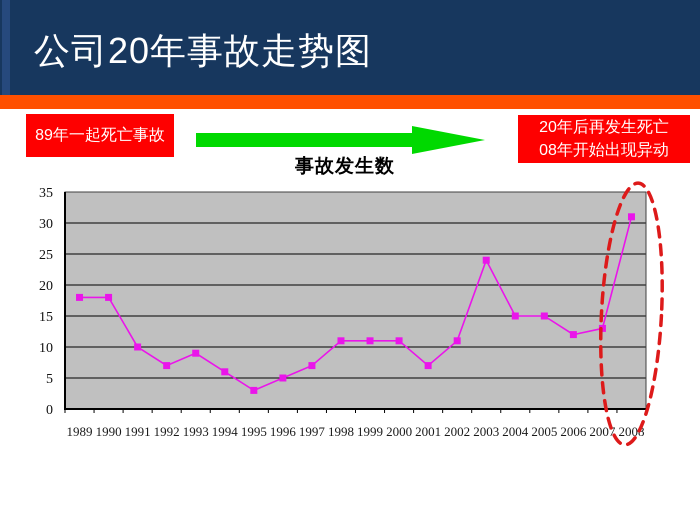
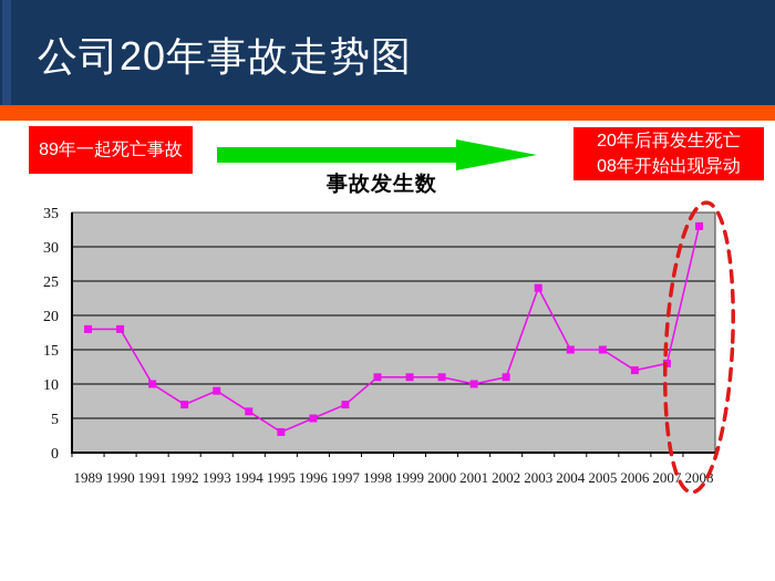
2001: 7 -> 10
2008: 31 -> 33
